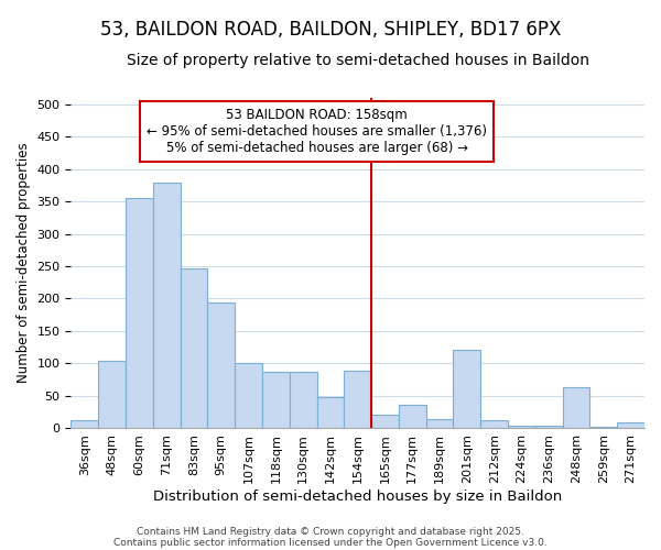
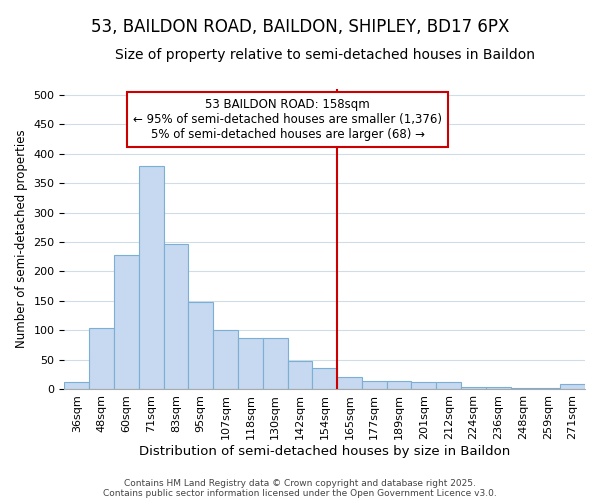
60sqm: 356 -> 228
95sqm: 194 -> 148
154sqm: 88 -> 35
177sqm: 36 -> 14
201sqm: 120 -> 11
248sqm: 62 -> 1
